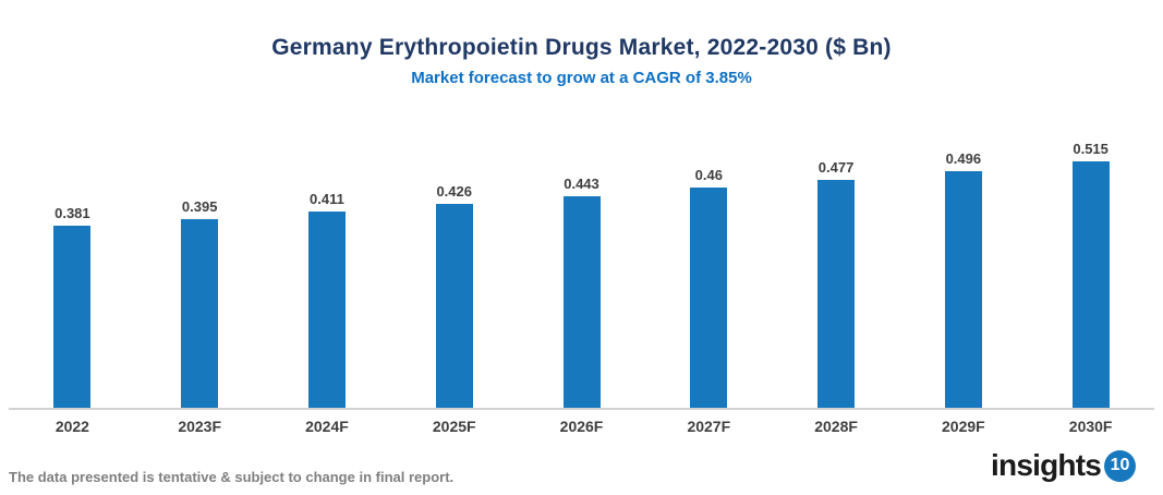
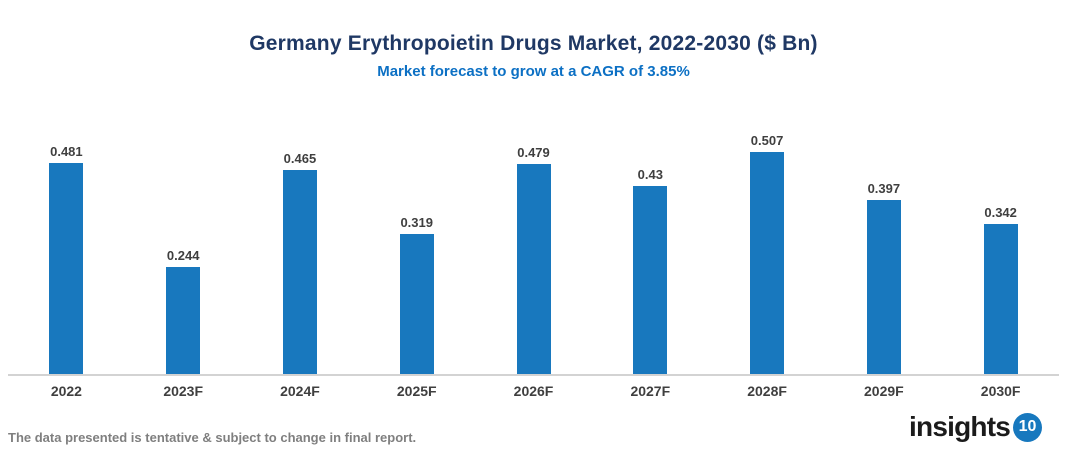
2022: 0.381 -> 0.481
2023F: 0.395 -> 0.244
2024F: 0.411 -> 0.465
2025F: 0.426 -> 0.319
2026F: 0.443 -> 0.479
2027F: 0.46 -> 0.43
2028F: 0.477 -> 0.507
2029F: 0.496 -> 0.397
2030F: 0.515 -> 0.342
